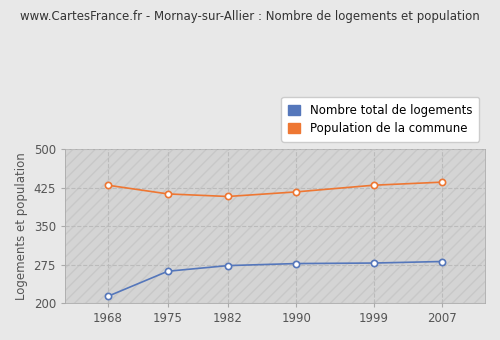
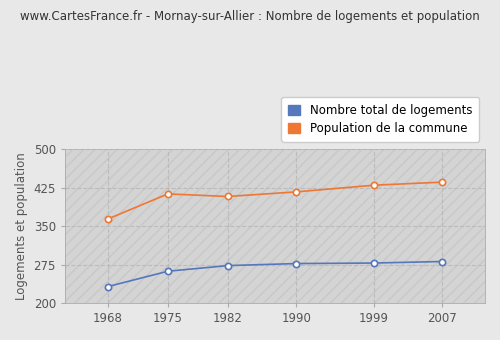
Nombre total de logements/1968: 213 -> 232
Population de la commune/1968: 430 -> 364
